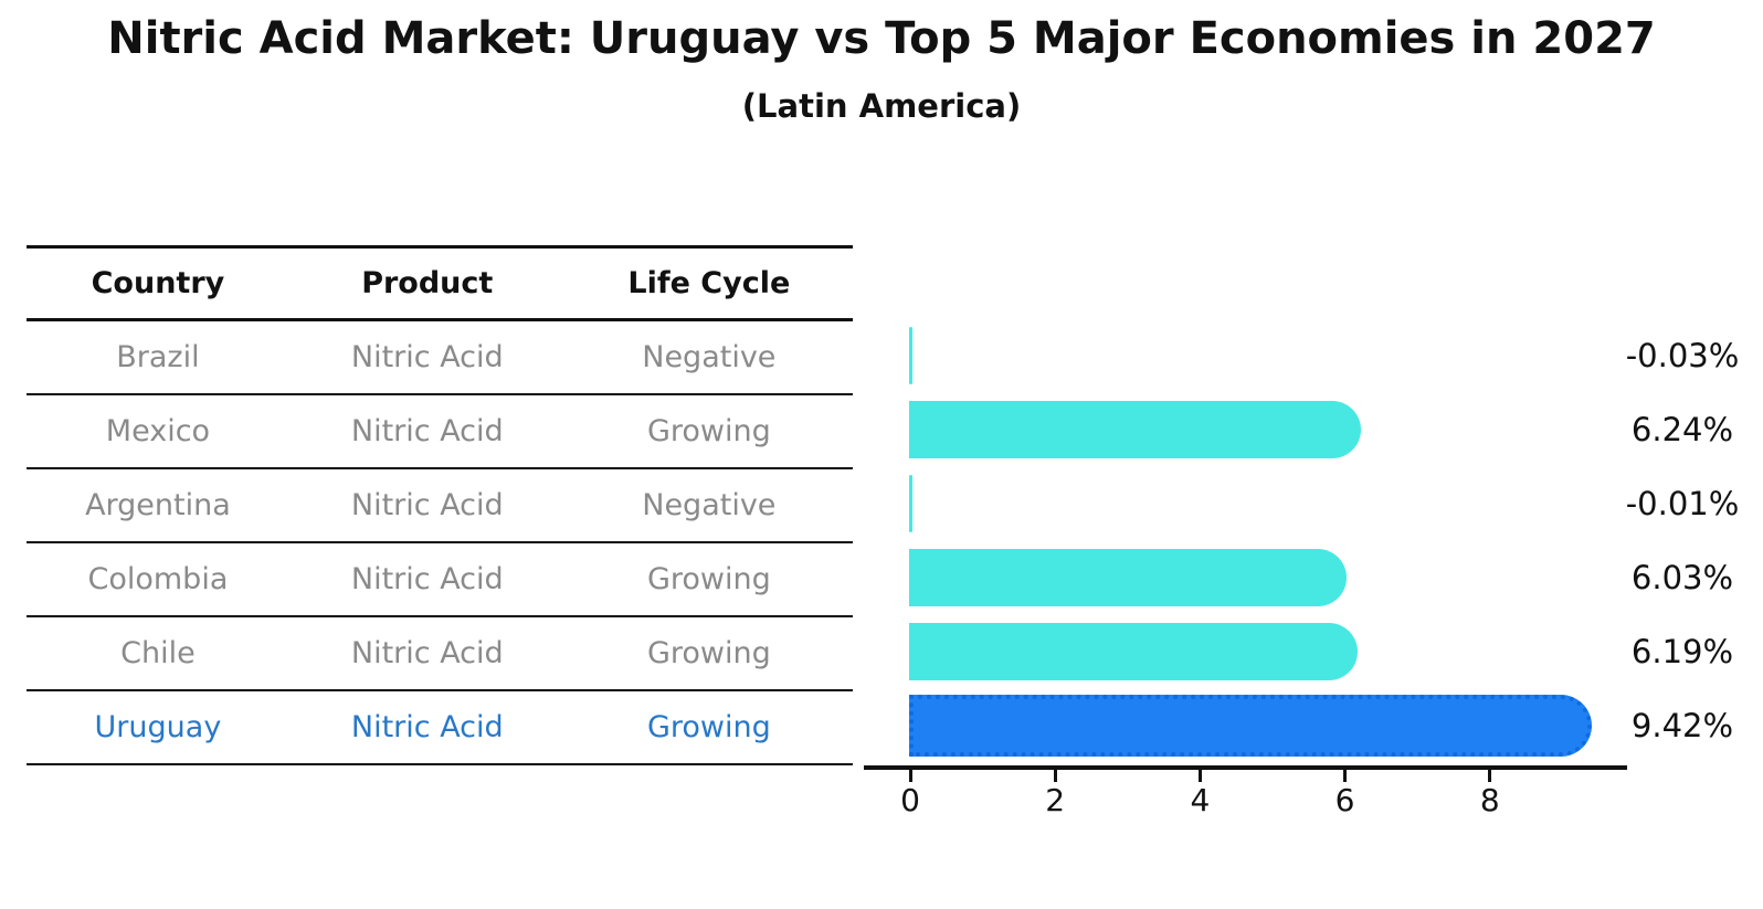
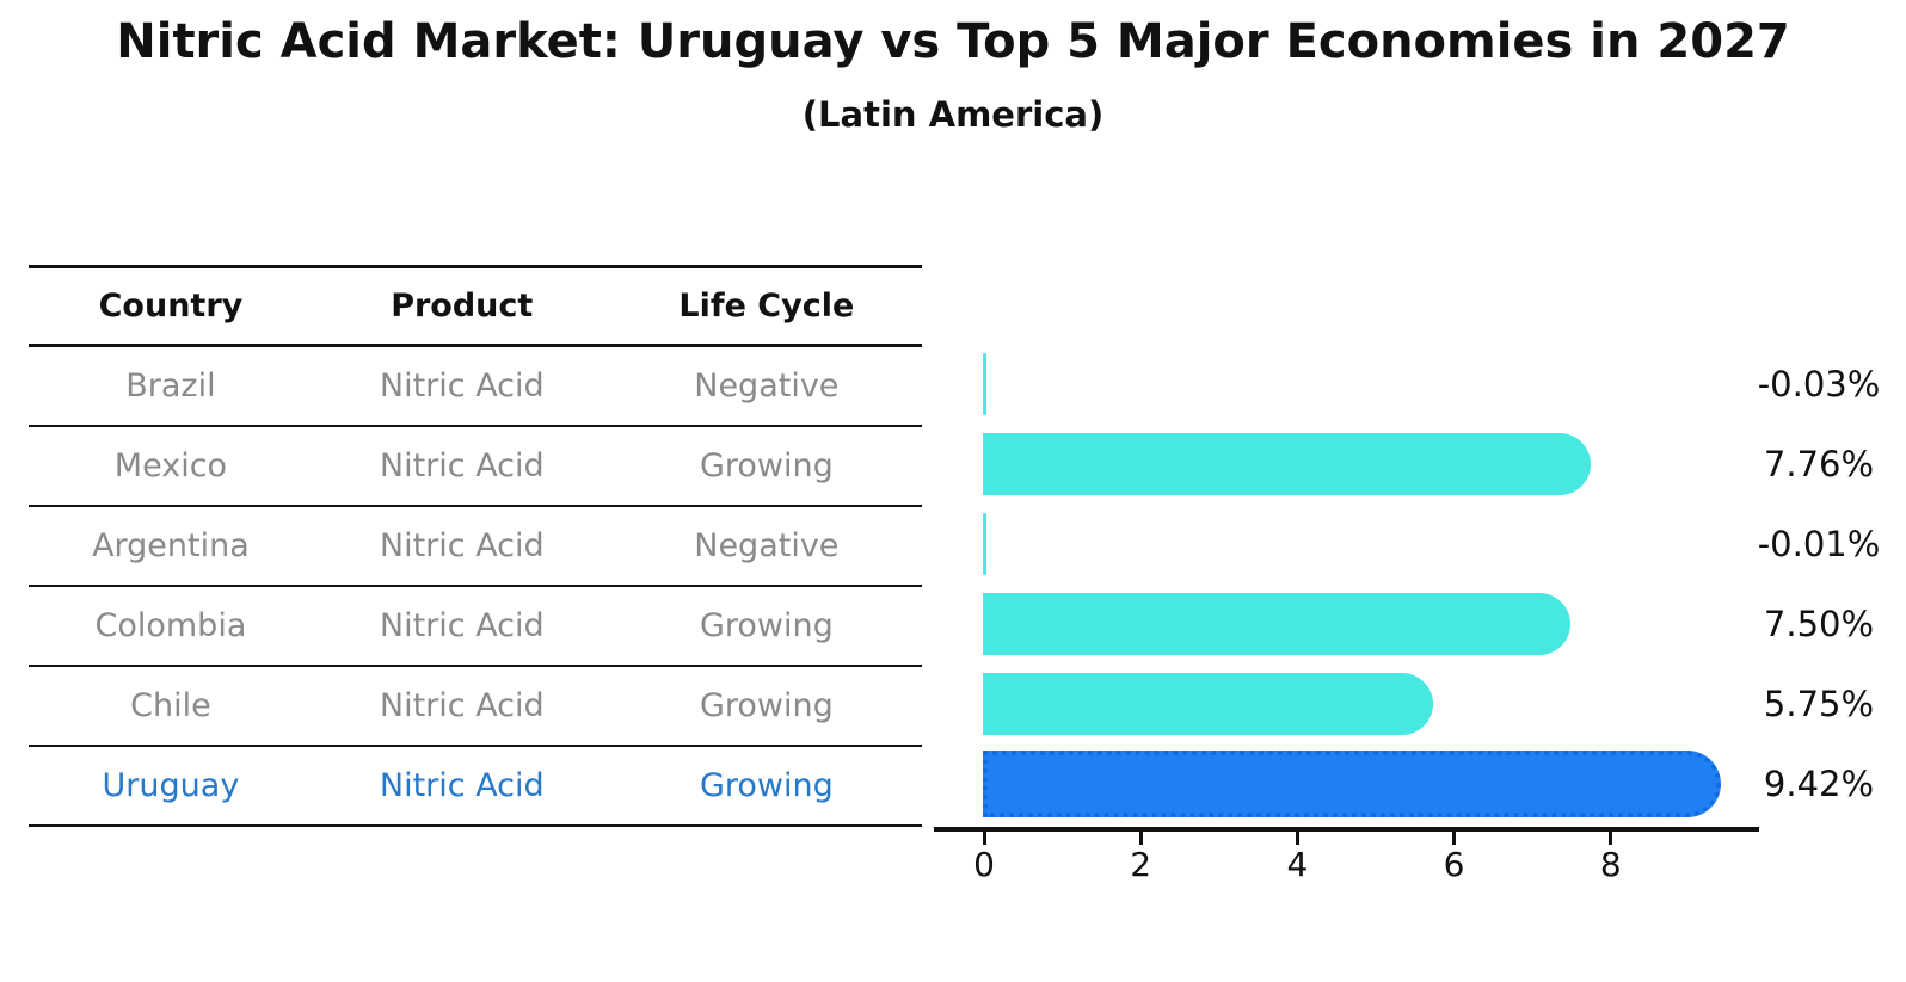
Mexico: 6.24% -> 7.76%
Colombia: 6.03% -> 7.50%
Chile: 6.19% -> 5.75%
